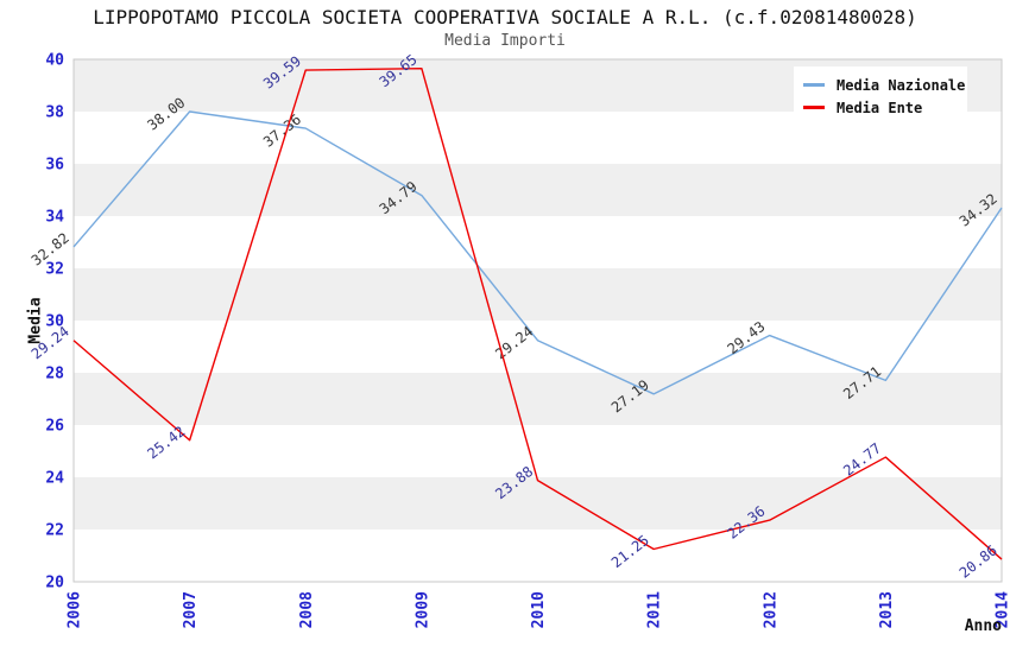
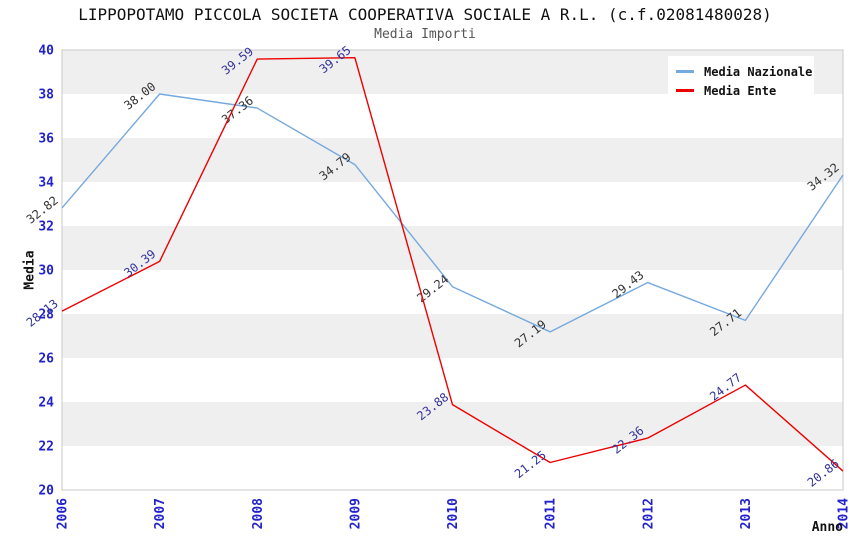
Media Ente/2006: 29.24 -> 28.13
Media Ente/2007: 25.42 -> 30.39
